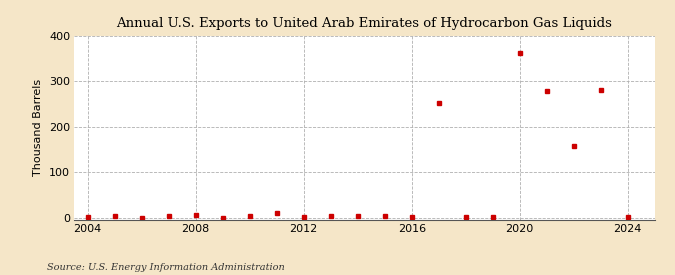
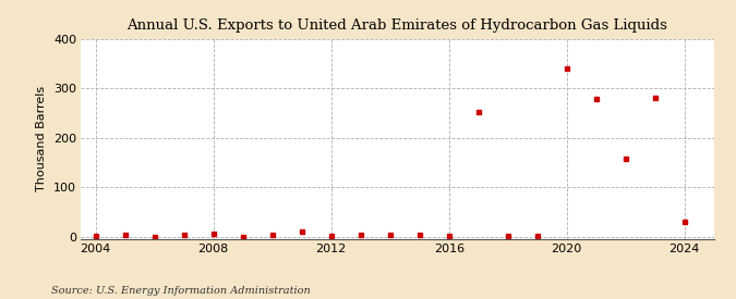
2020: 362 -> 340
2024: 2 -> 30
